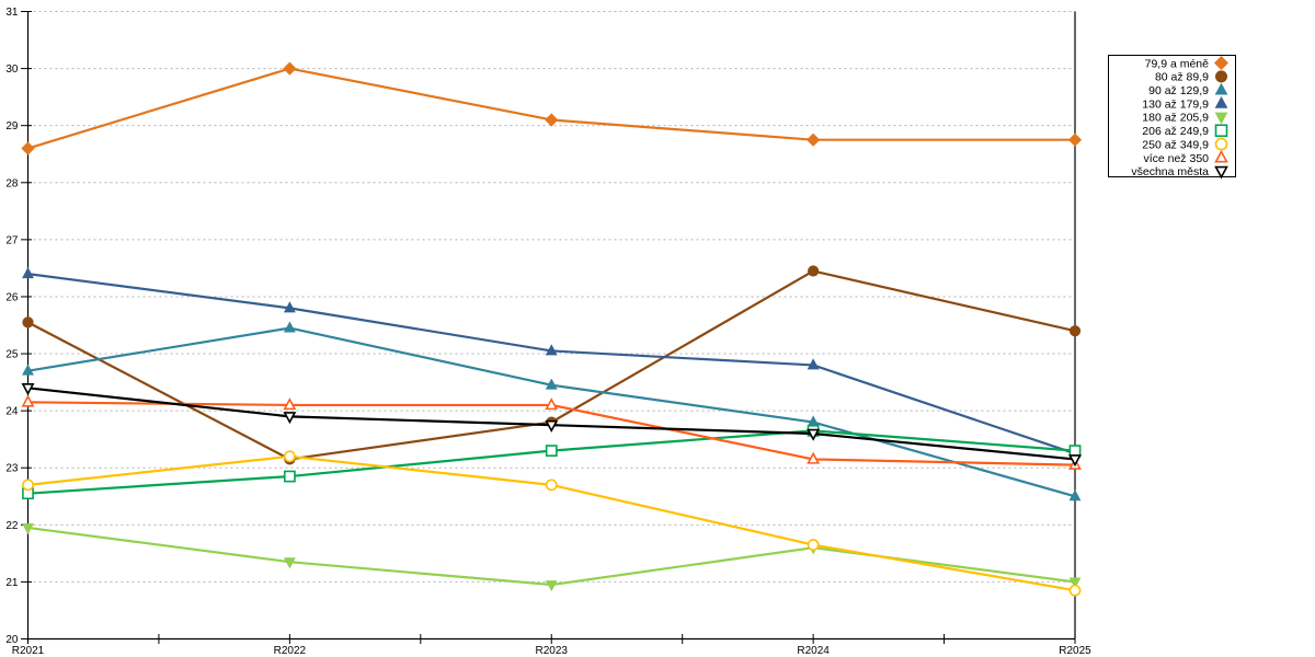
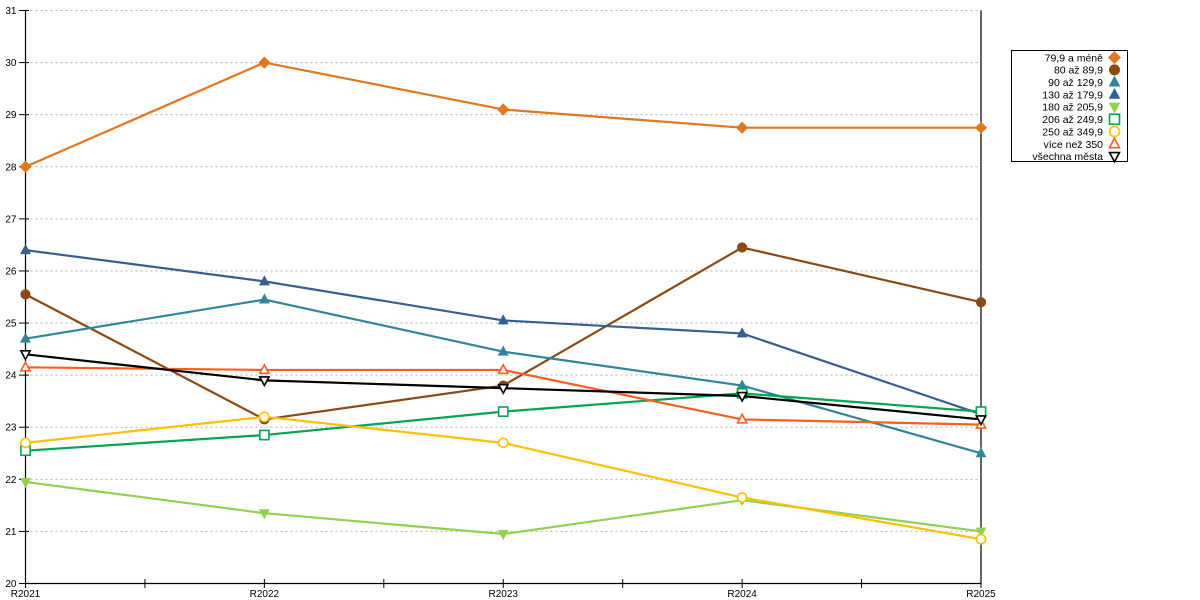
79,9 a méně/R2021: 28.6 -> 28.0
